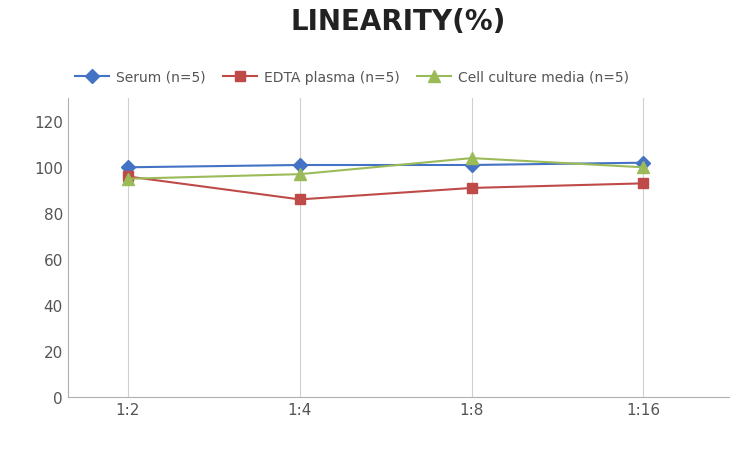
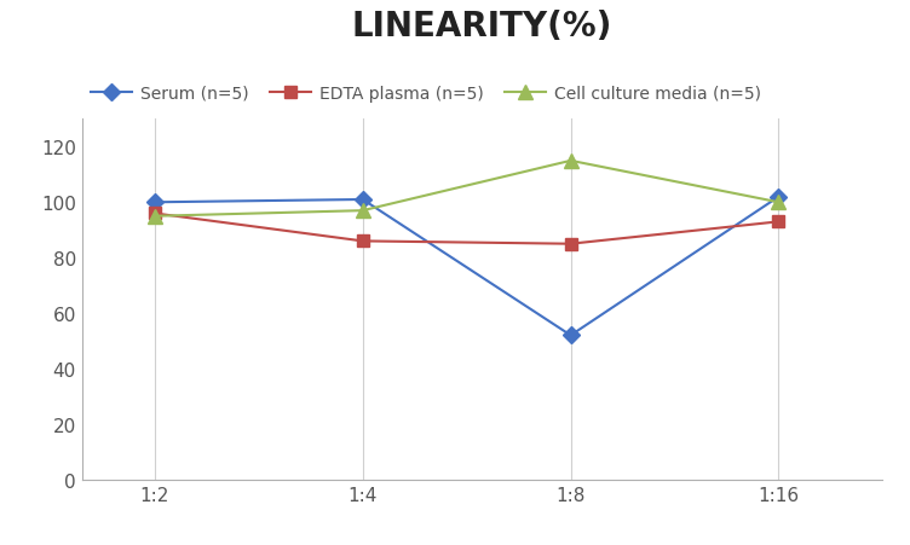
Serum (n=5)/1:8: 101 -> 52
EDTA plasma (n=5)/1:8: 91 -> 85
Cell culture media (n=5)/1:8: 104 -> 115
